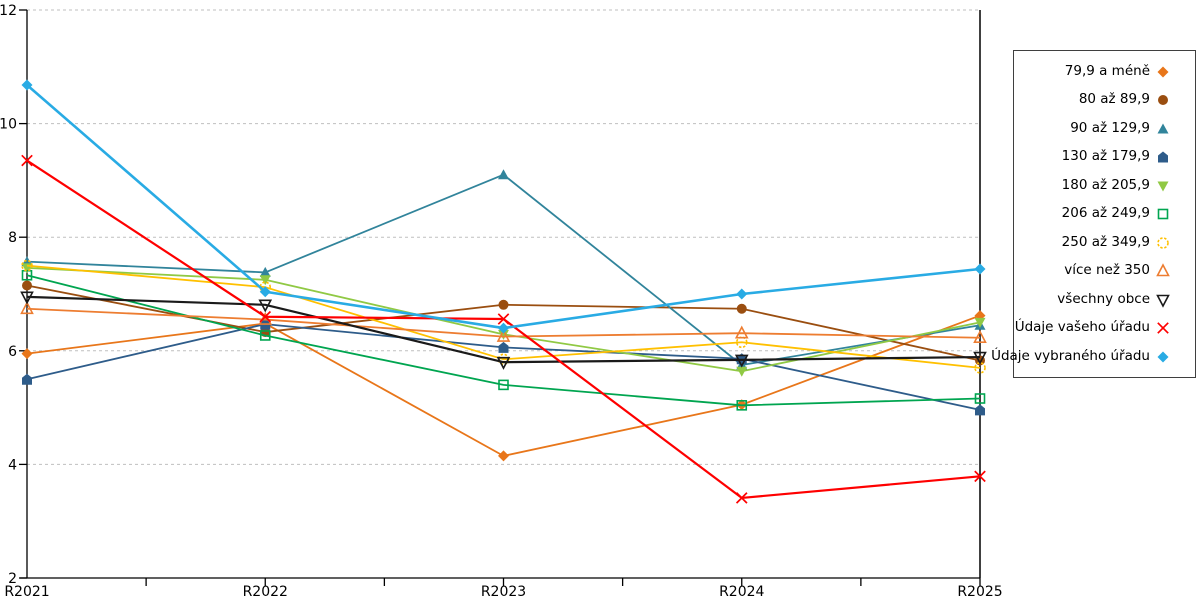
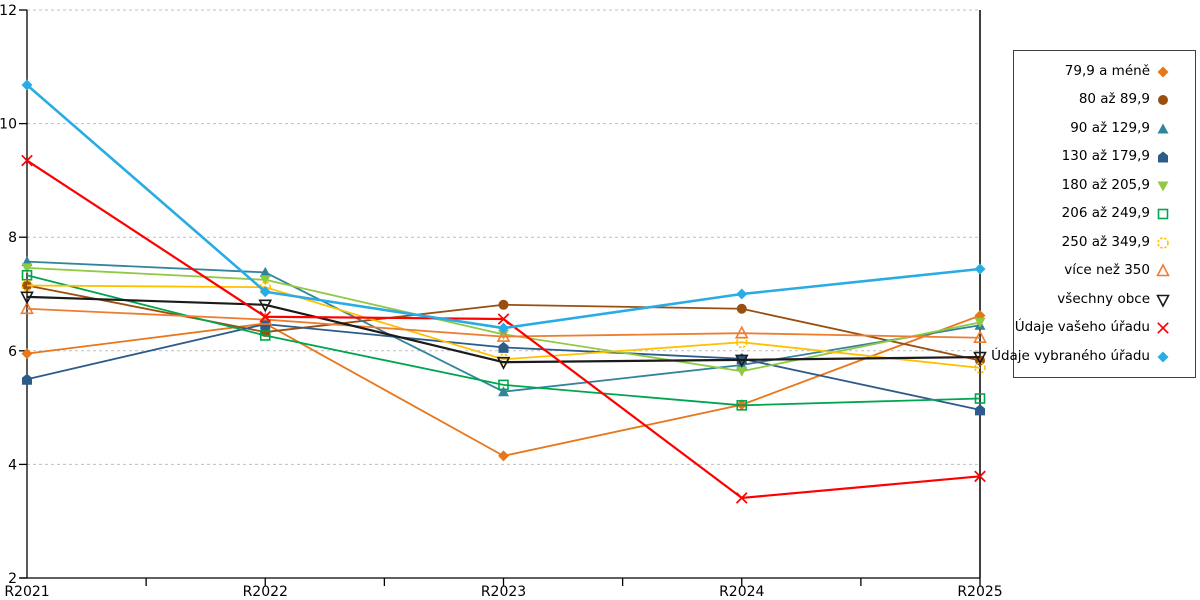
250 až 349,9/R2021: 7.5 -> 7.2
90 až 129,9/R2023: 9.1 -> 5.3
